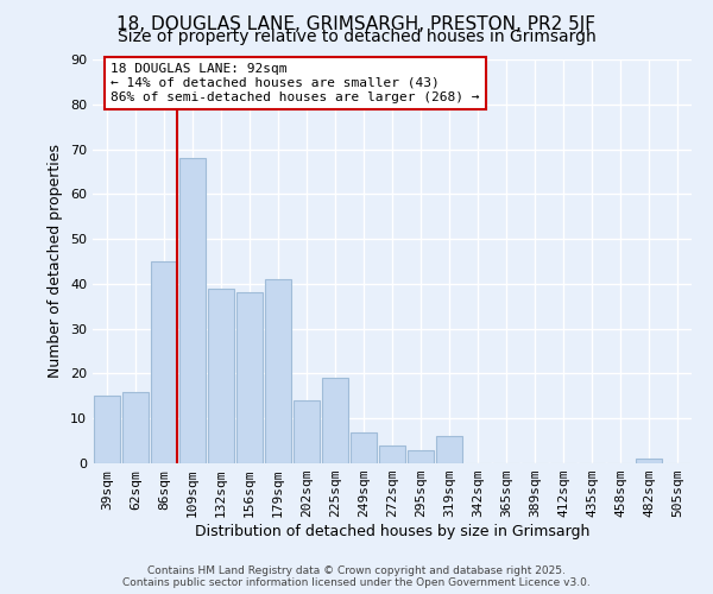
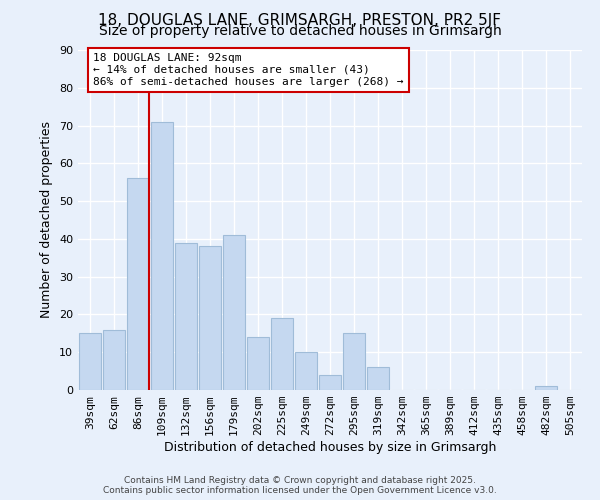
86sqm: 45 -> 56
109sqm: 68 -> 71
249sqm: 7 -> 10
295sqm: 3 -> 15
